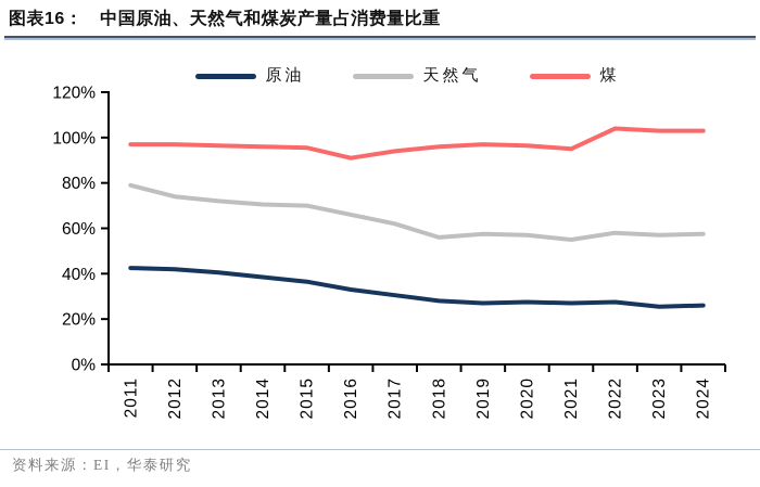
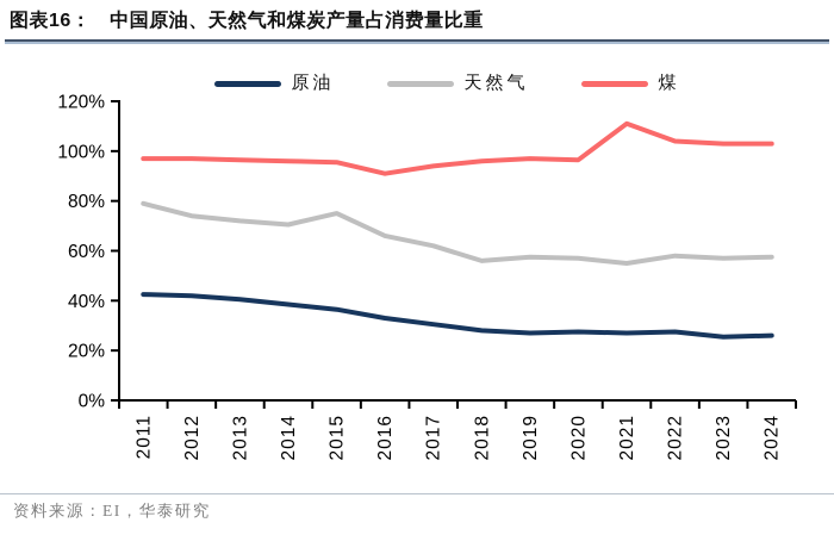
天然气/2015: 70% -> 75%
煤/2021: 95% -> 111%
